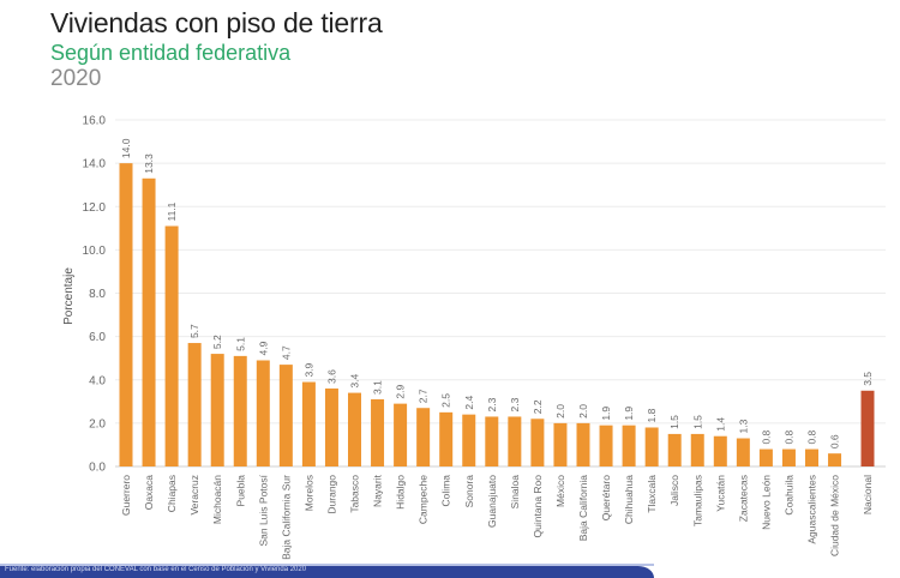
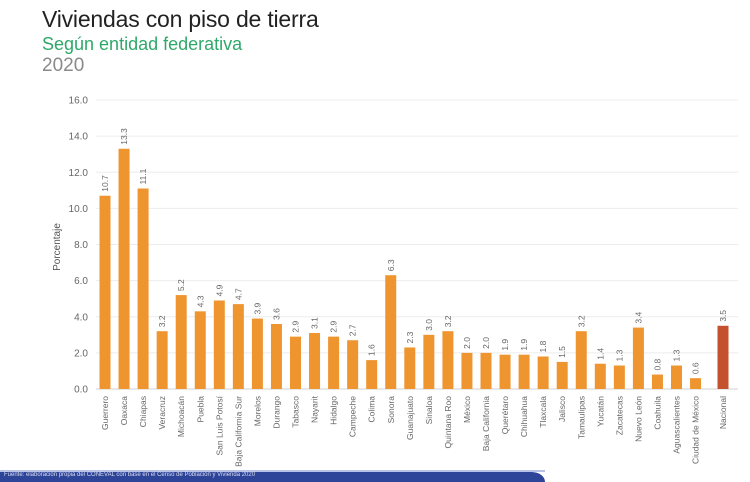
Guerrero: 14.0 -> 10.7
Veracruz: 5.7 -> 3.2
Puebla: 5.1 -> 4.3
Tabasco: 3.4 -> 2.9
Colima: 2.5 -> 1.6
Sonora: 2.4 -> 6.3
Sinaloa: 2.3 -> 3.0
Quintana Roo: 2.2 -> 3.2
Tamaulipas: 1.5 -> 3.2
Nuevo León: 0.8 -> 3.4
Aguascalientes: 0.8 -> 1.3
